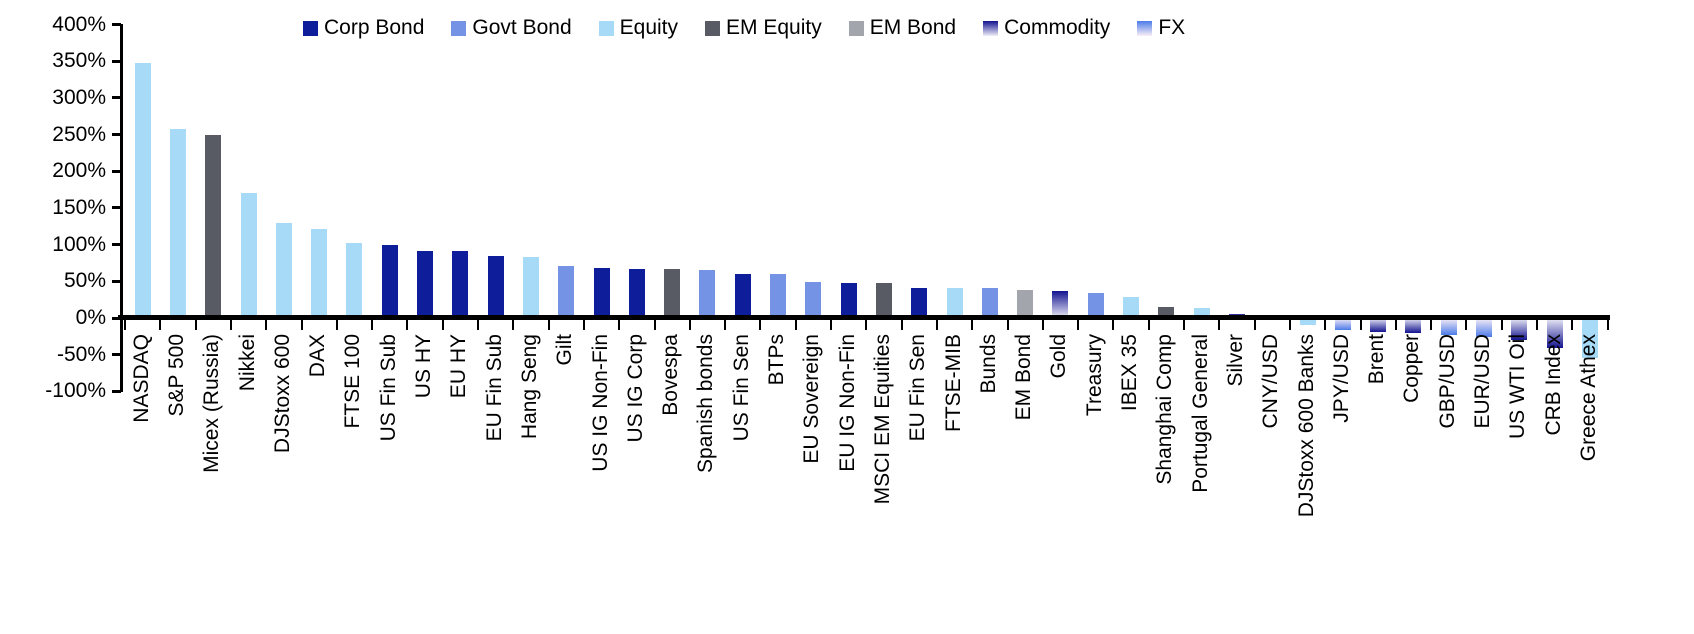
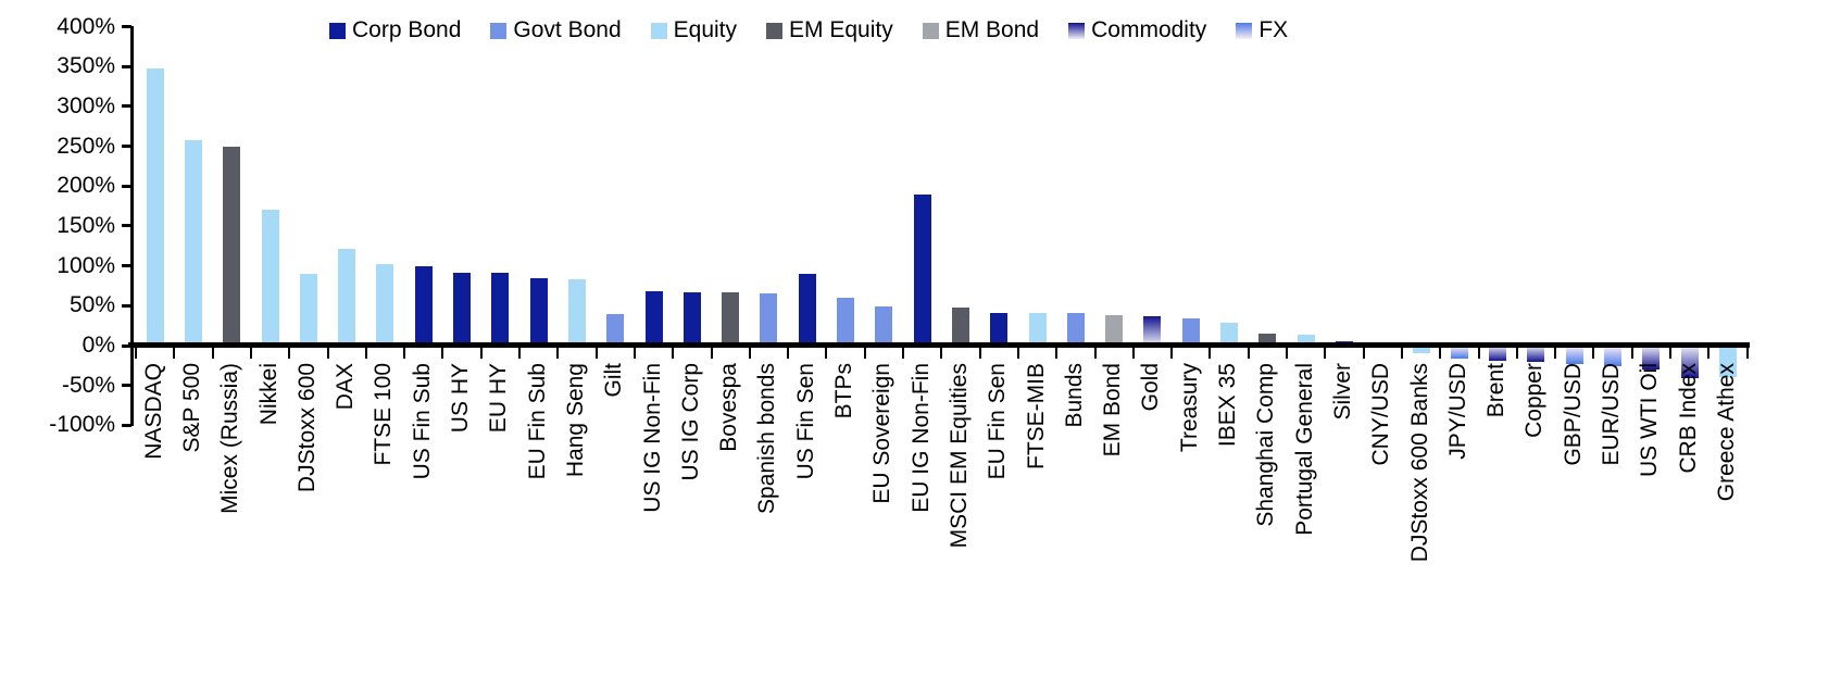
DJStoxx 600: 130% -> 90%
Gilt: 70% -> 40%
US Fin Sen: 60% -> 90%
EU IG Non-Fin: 50% -> 190%
Greece Athex: -60% -> -40%
